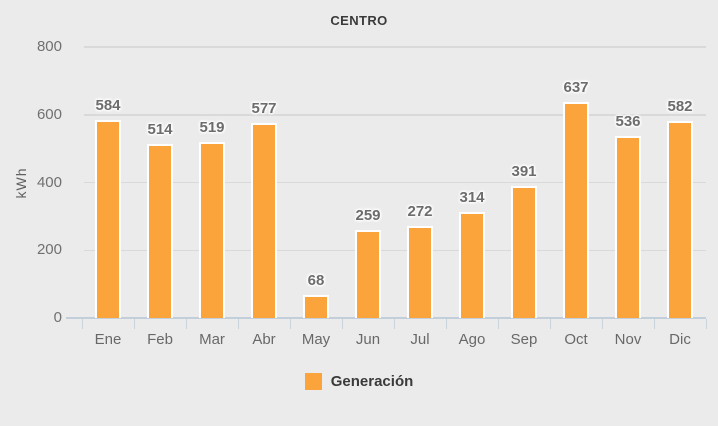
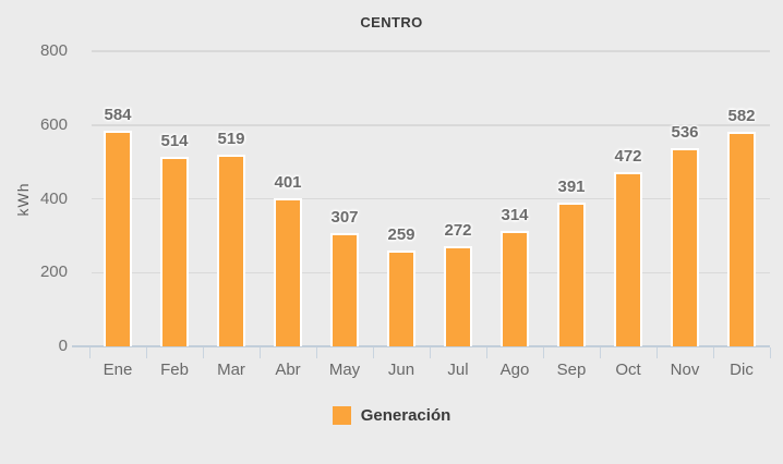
Abr: 577 -> 401
May: 68 -> 307
Oct: 637 -> 472
